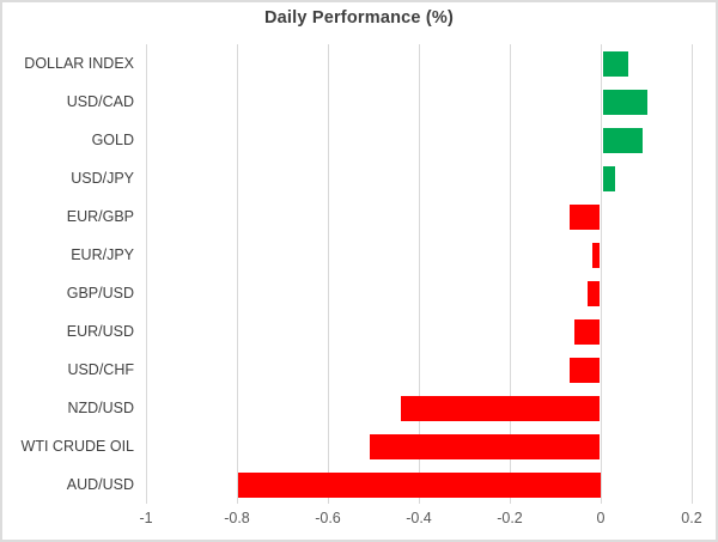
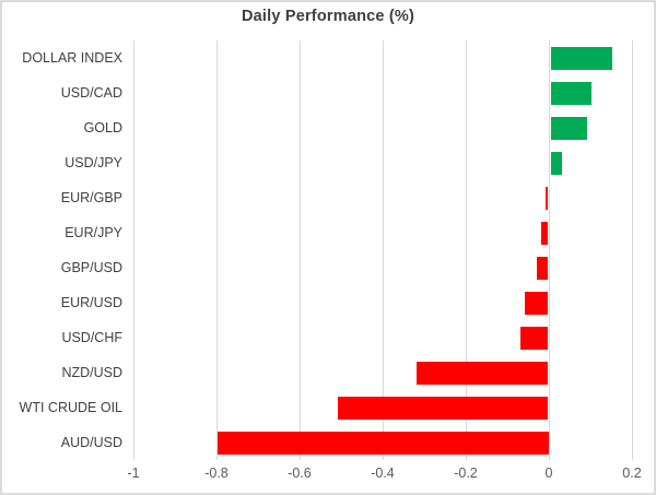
DOLLAR INDEX: 0.06 -> 0.15
EUR/GBP: -0.07 -> -0.01
NZD/USD: -0.44 -> -0.32
